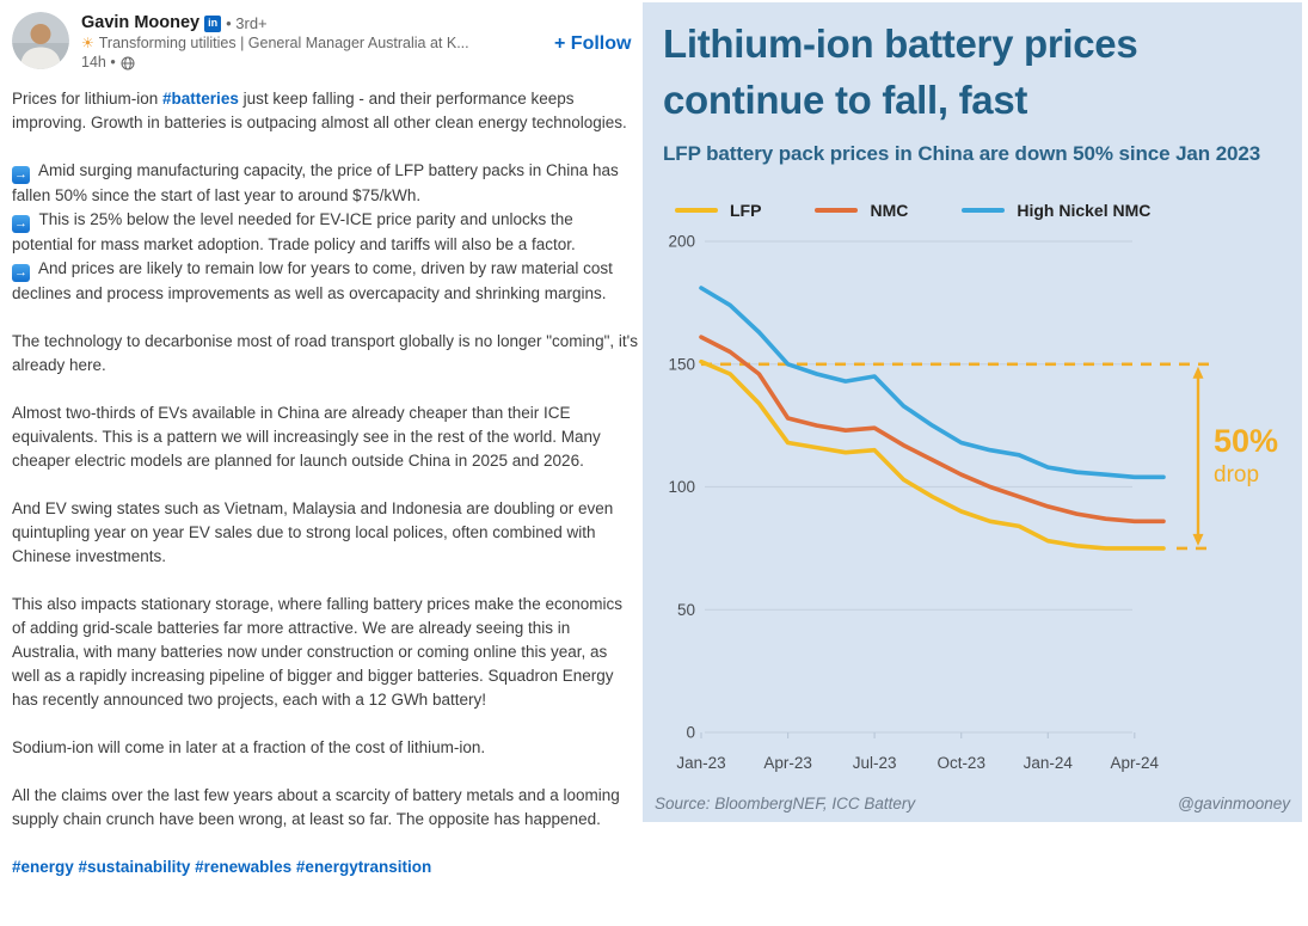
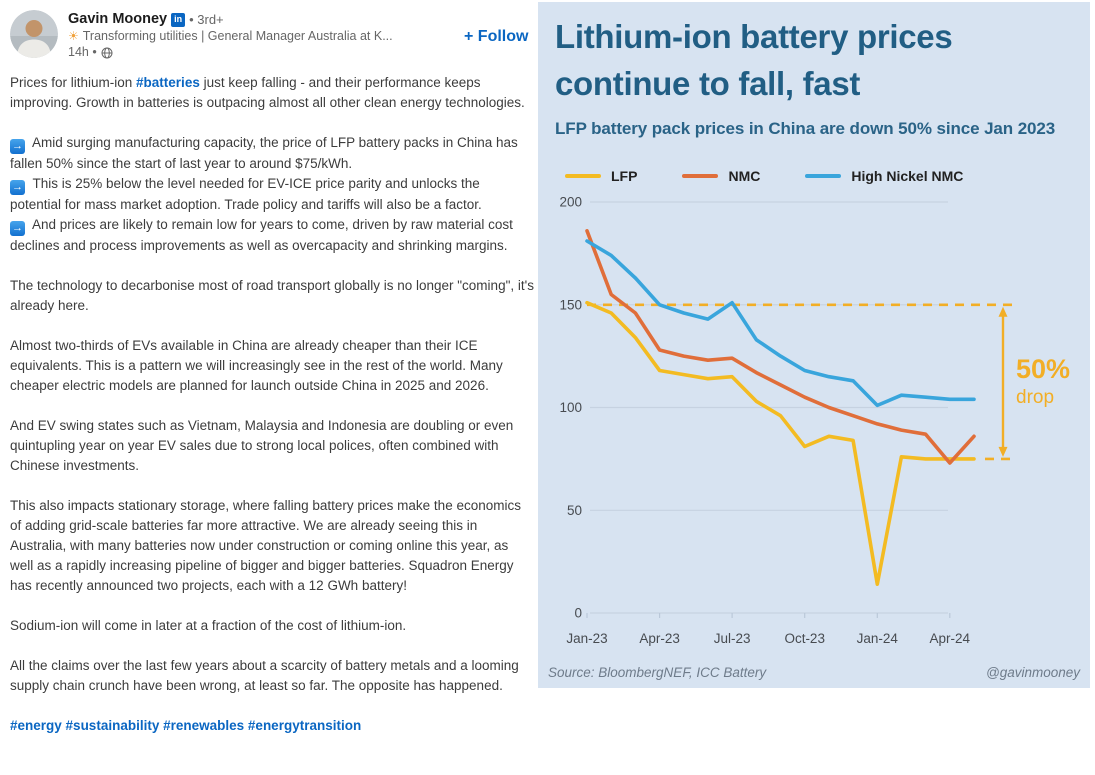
NMC/Jan-23: 161 -> 186
High Nickel NMC/Jul-23: 145 -> 151
LFP/Oct-23: 90 -> 81
LFP/Jan-24: 78 -> 14
High Nickel NMC/Jan-24: 108 -> 101
NMC/Apr-24: 86 -> 73
